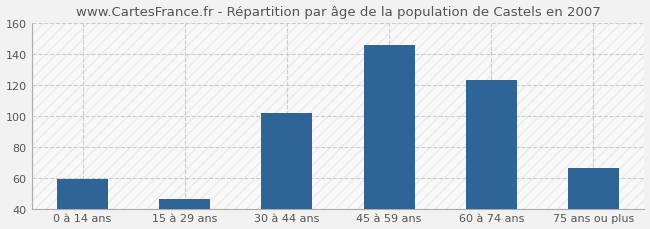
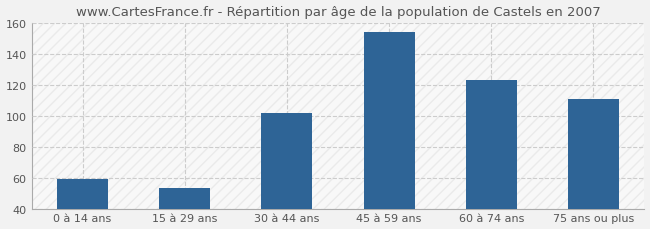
15 à 29 ans: 46 -> 53
45 à 59 ans: 146 -> 154
75 ans ou plus: 66 -> 111
